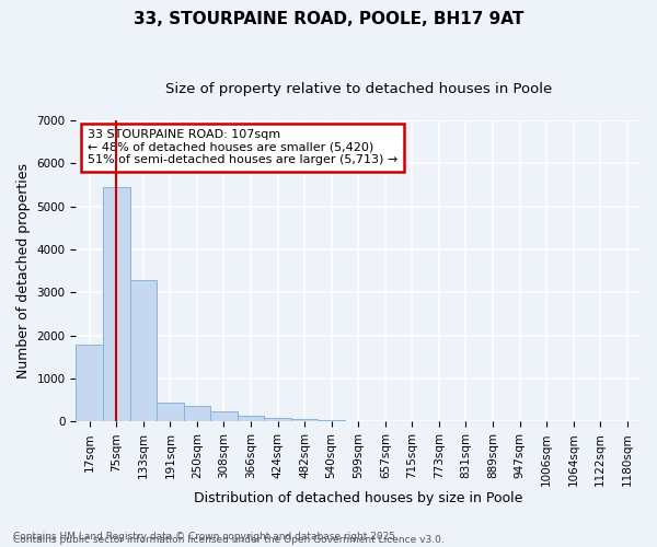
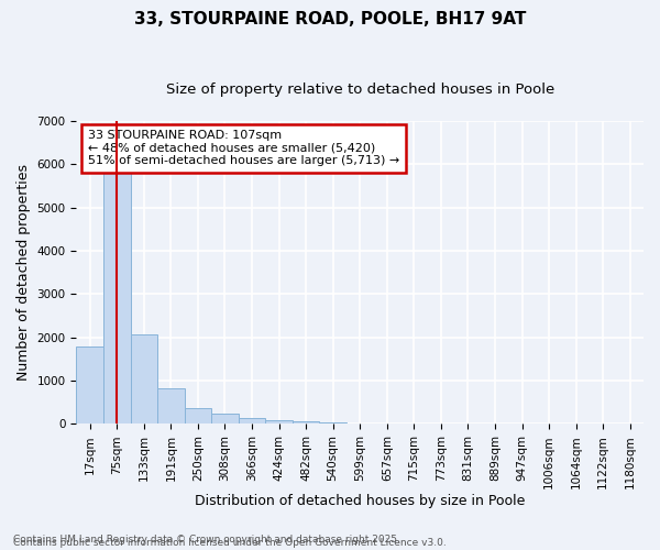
75sqm: 5450 -> 5830
133sqm: 3300 -> 2080
191sqm: 450 -> 830
